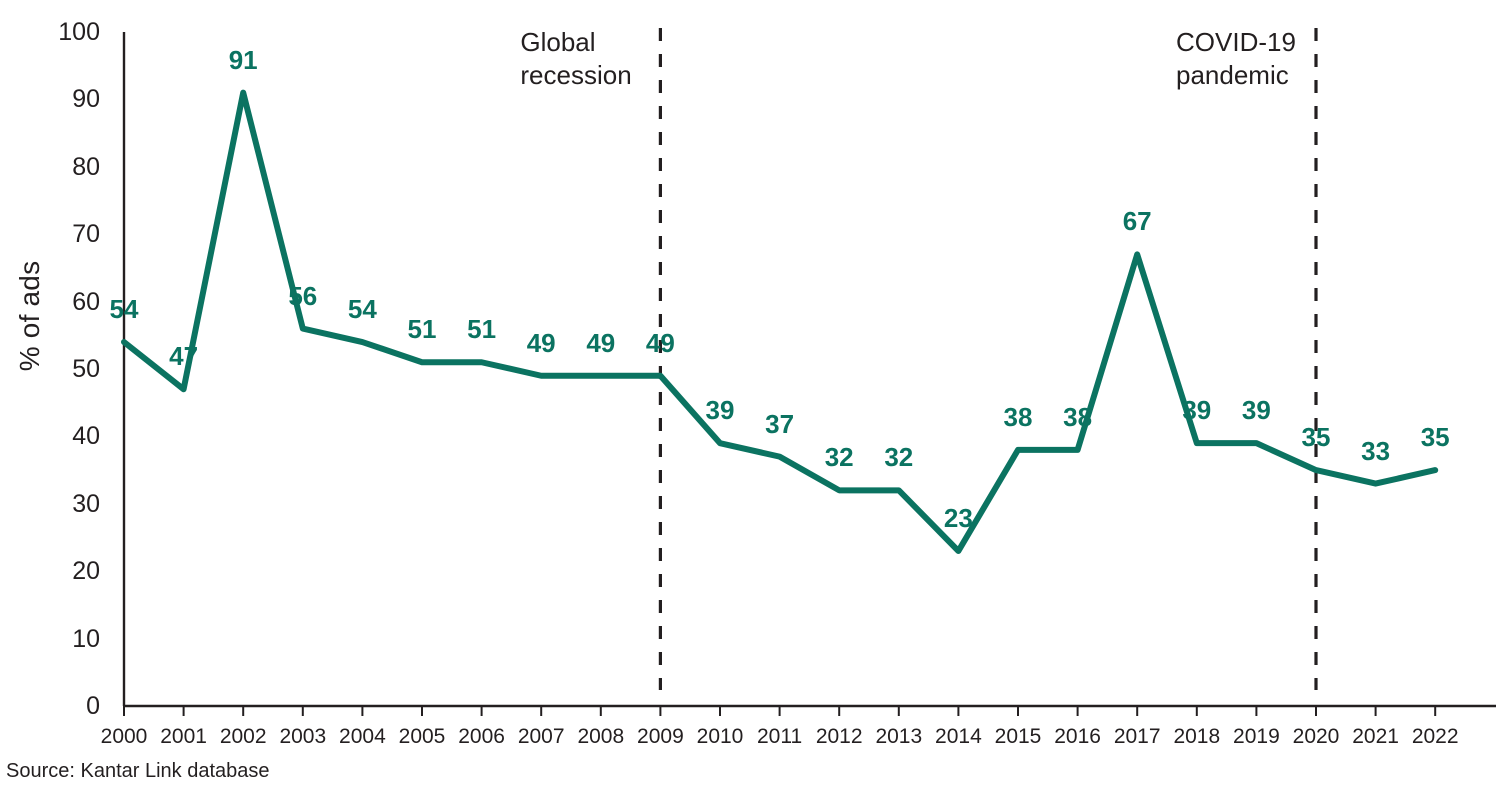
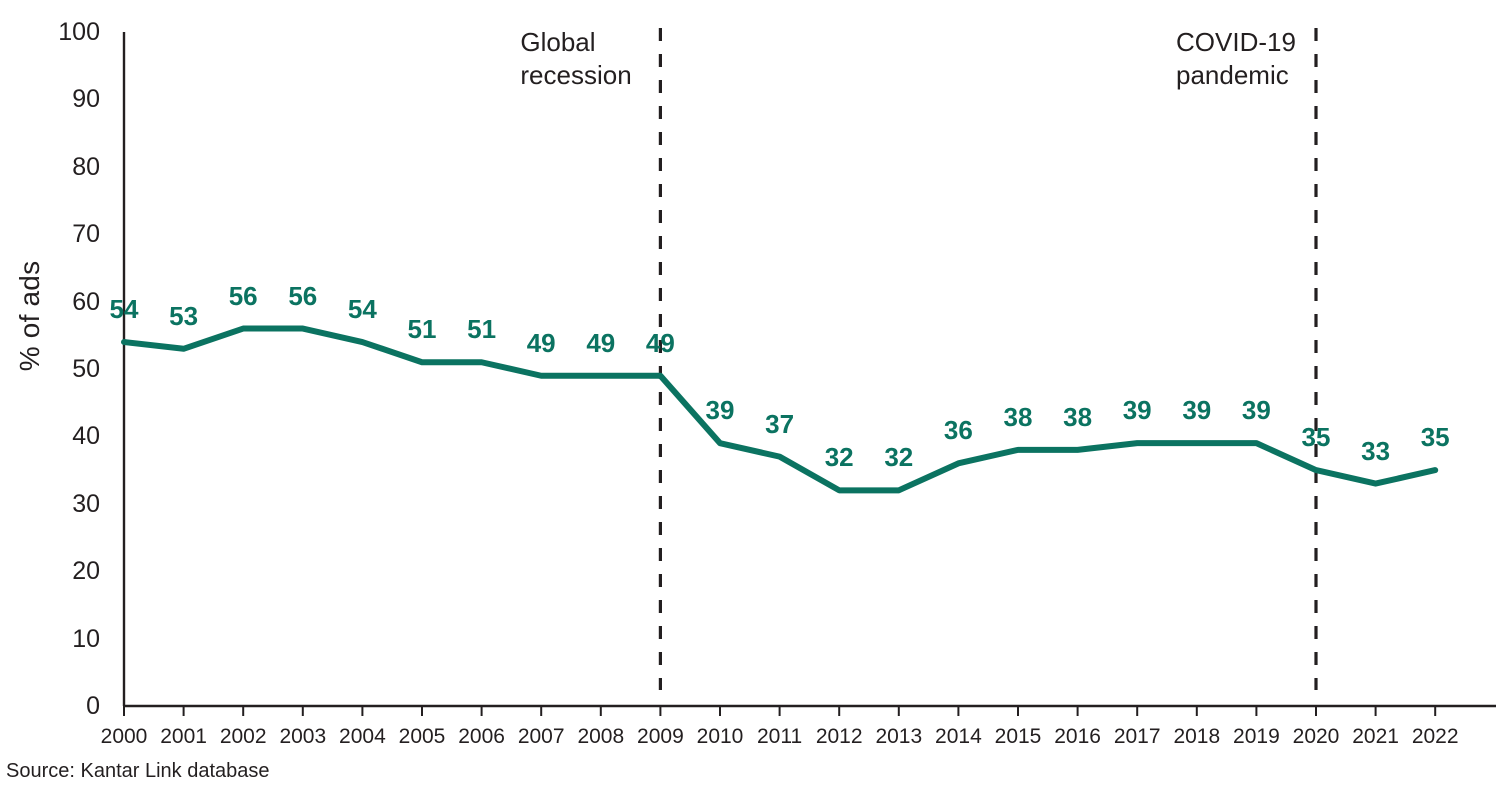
2001: 47 -> 53
2002: 91 -> 56
2014: 23 -> 36
2017: 67 -> 39
